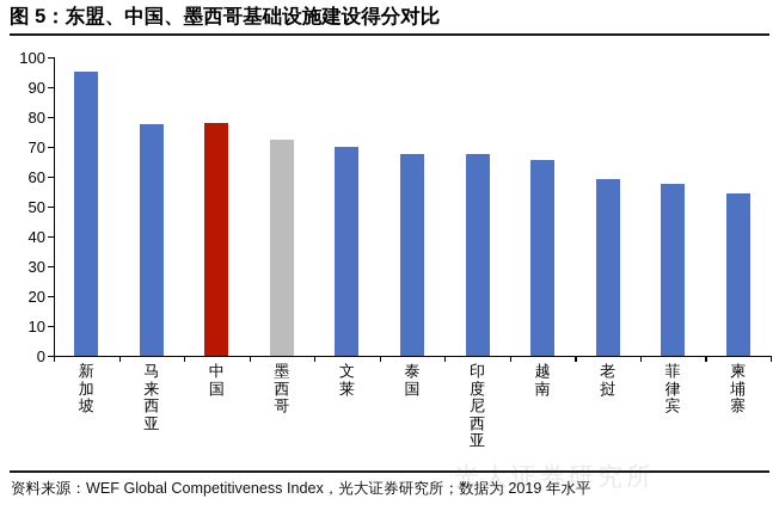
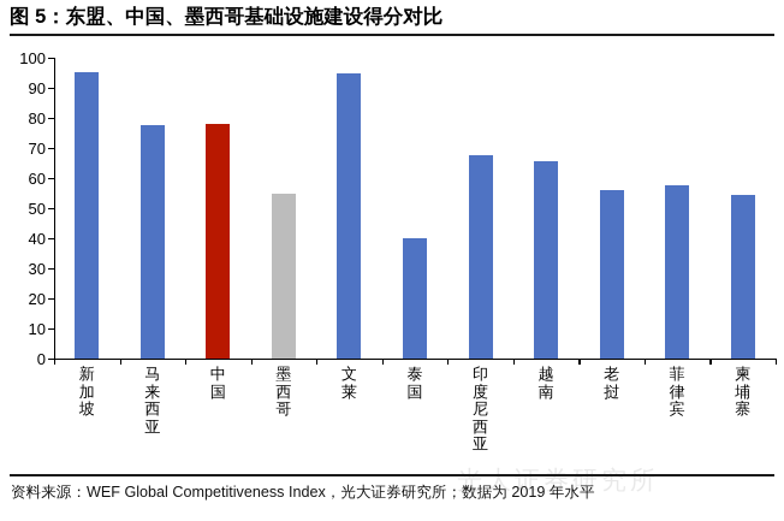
墨西哥: 72 -> 55
文莱: 70 -> 95
泰国: 68 -> 40
老挝: 59 -> 56
